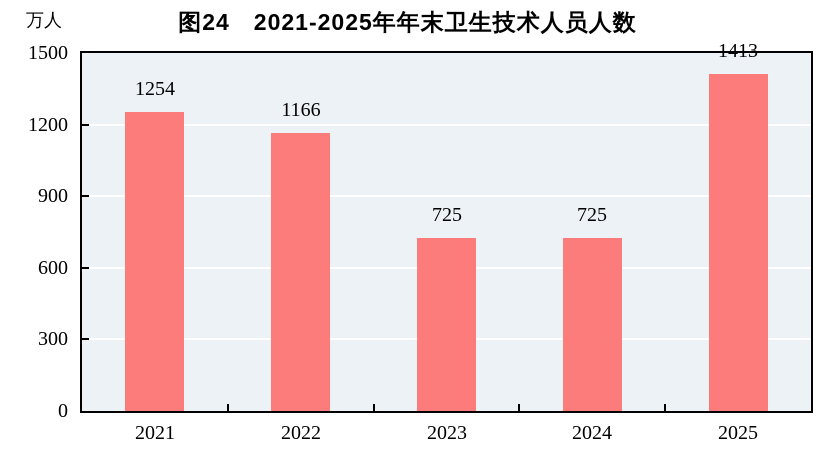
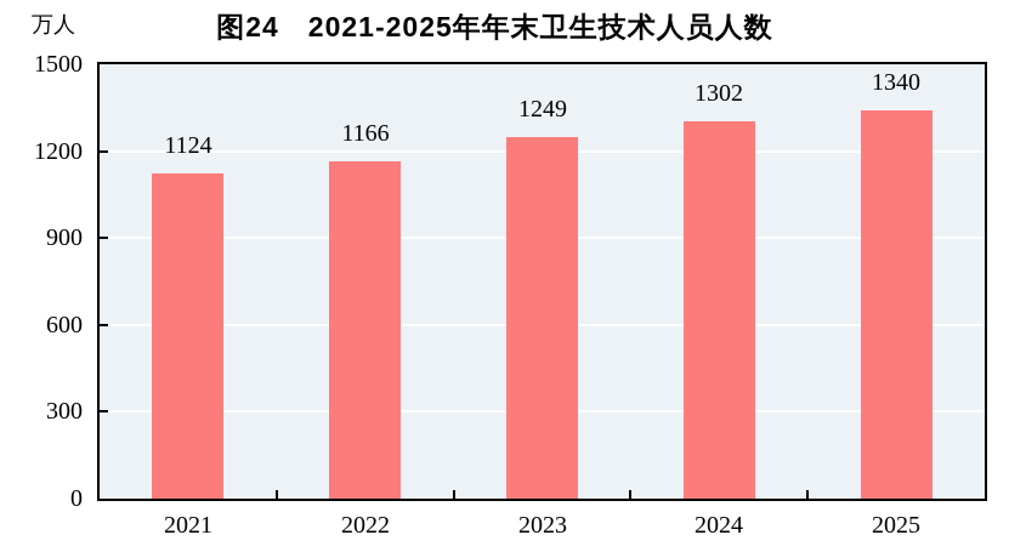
2021: 1254 -> 1124
2023: 725 -> 1249
2024: 725 -> 1302
2025: 1413 -> 1340
